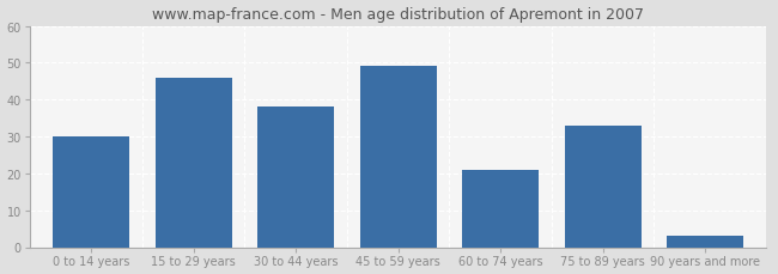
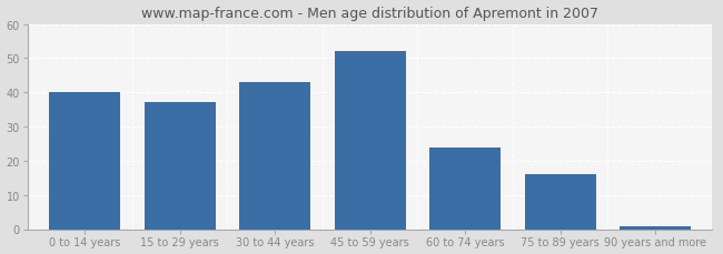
0 to 14 years: 30.0 -> 40.0
15 to 29 years: 46.0 -> 37.0
30 to 44 years: 38.0 -> 43.0
45 to 59 years: 49.0 -> 52.0
60 to 74 years: 21.0 -> 24.0
75 to 89 years: 33.0 -> 16.0
90 years and more: 3.0 -> 0.8
